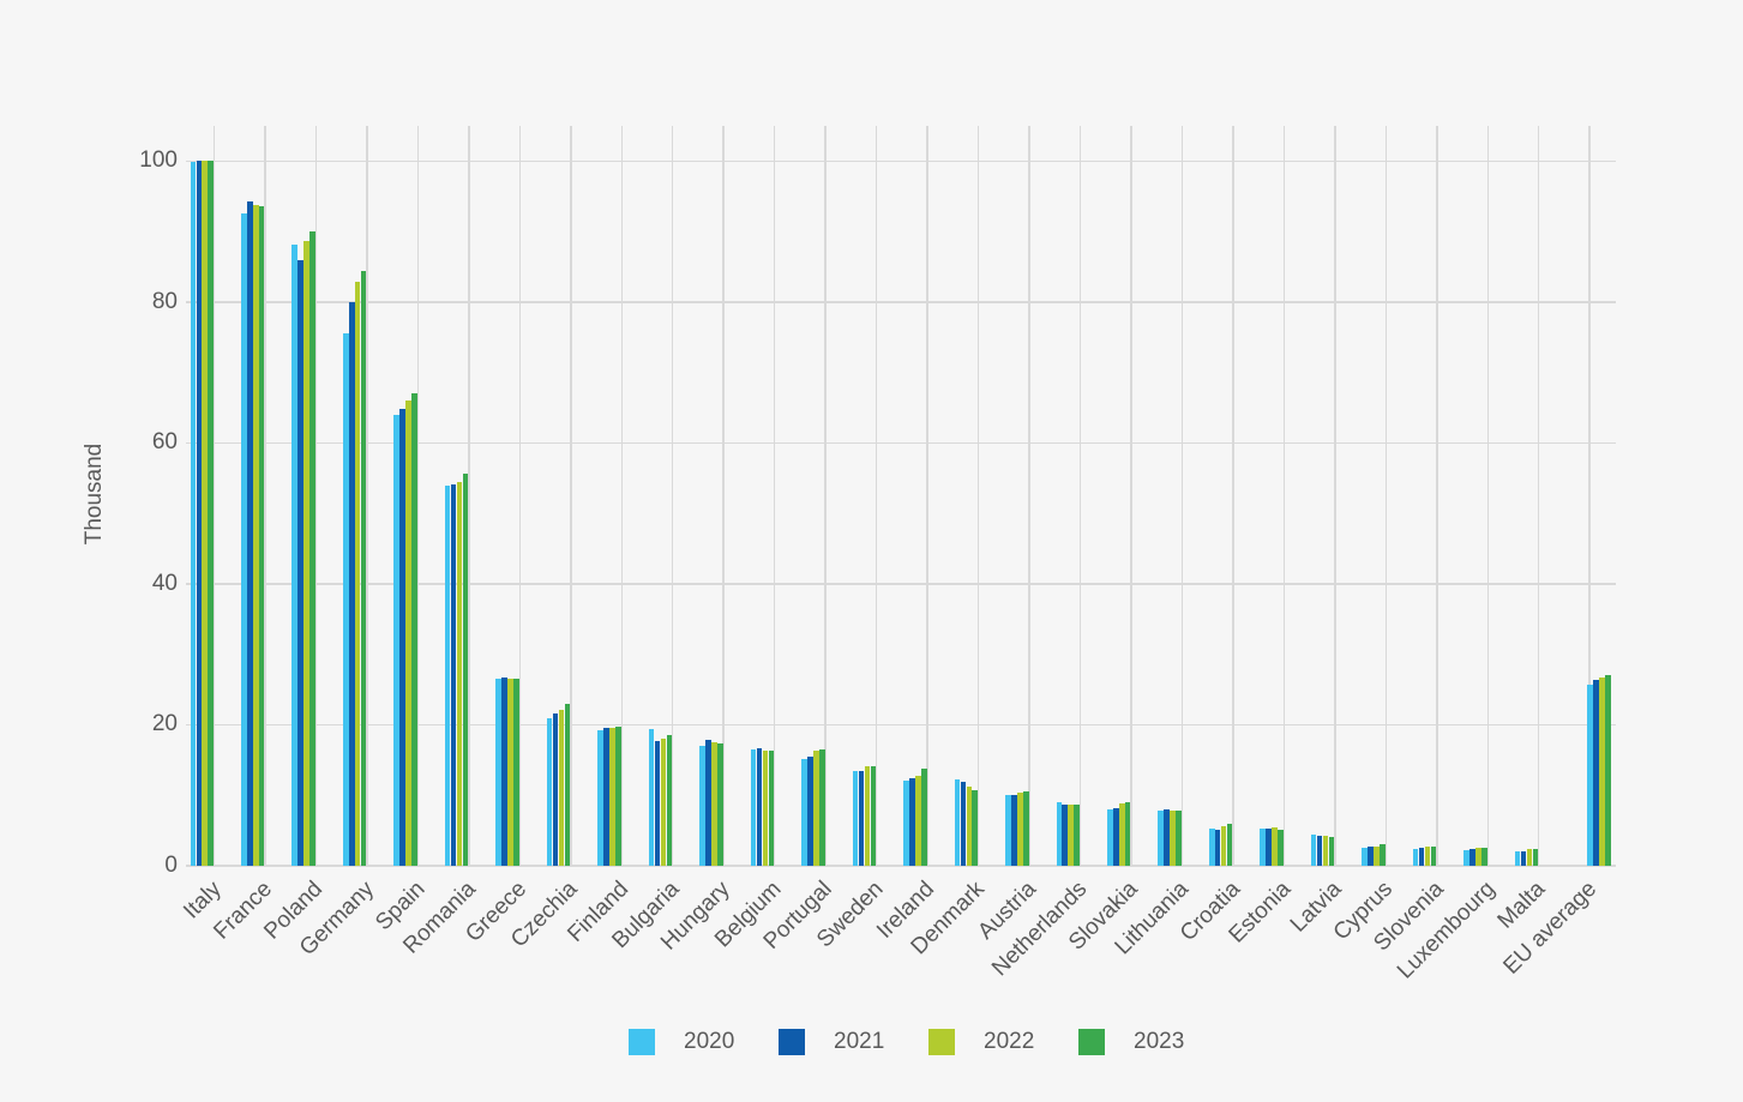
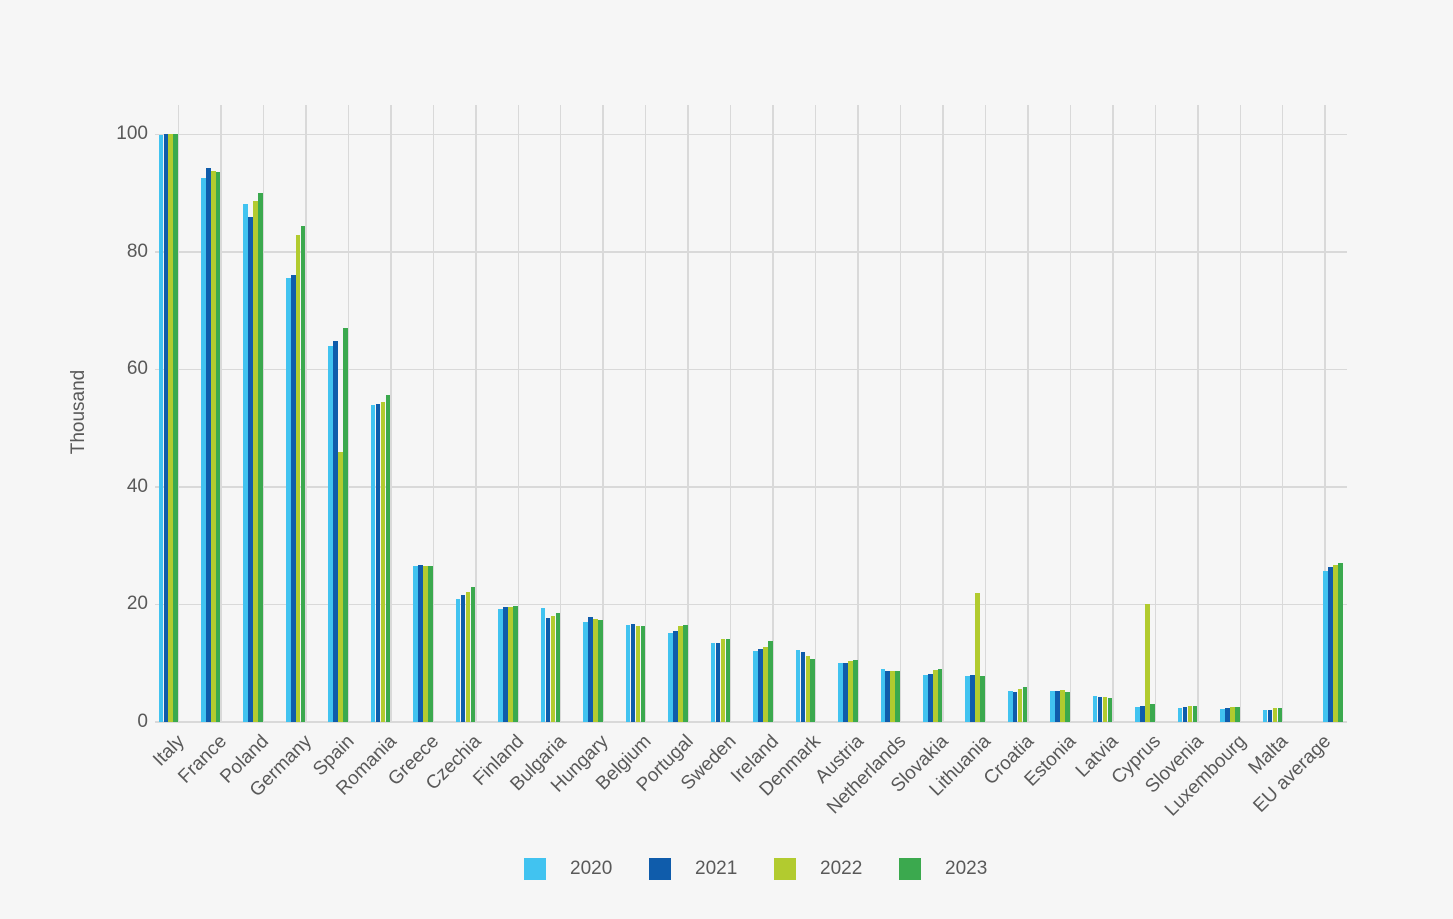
2021/Germany: 80 -> 76
2022/Spain: 66 -> 46
2022/Lithuania: 8 -> 22
2022/Cyprus: 3 -> 20
